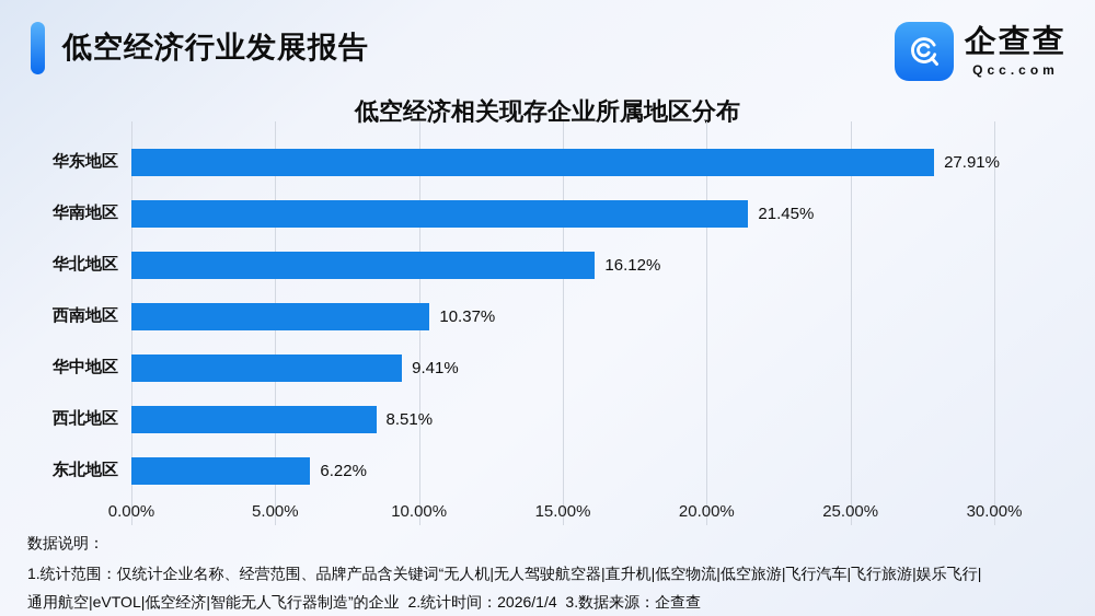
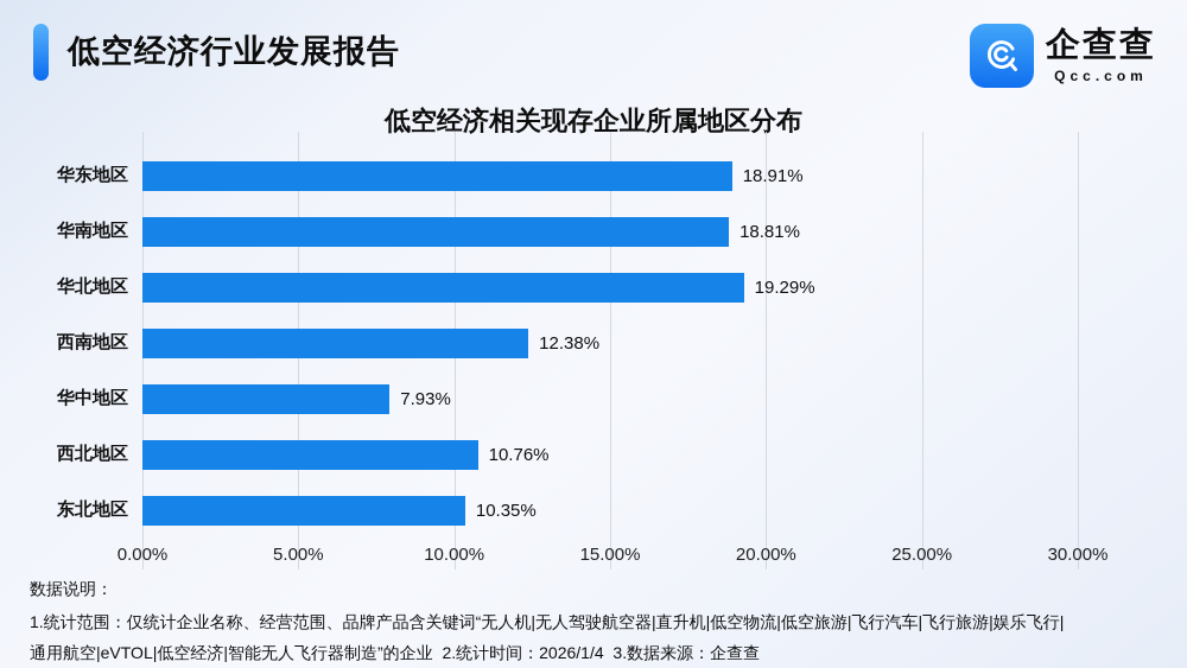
华东地区: 27.91% -> 18.91%
华南地区: 21.45% -> 18.81%
华北地区: 16.12% -> 19.29%
西南地区: 10.37% -> 12.38%
华中地区: 9.41% -> 7.93%
西北地区: 8.51% -> 10.76%
东北地区: 6.22% -> 10.35%
